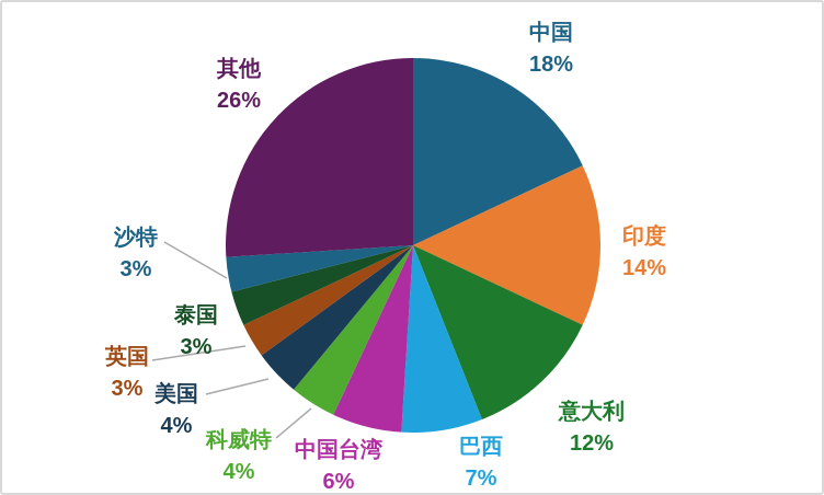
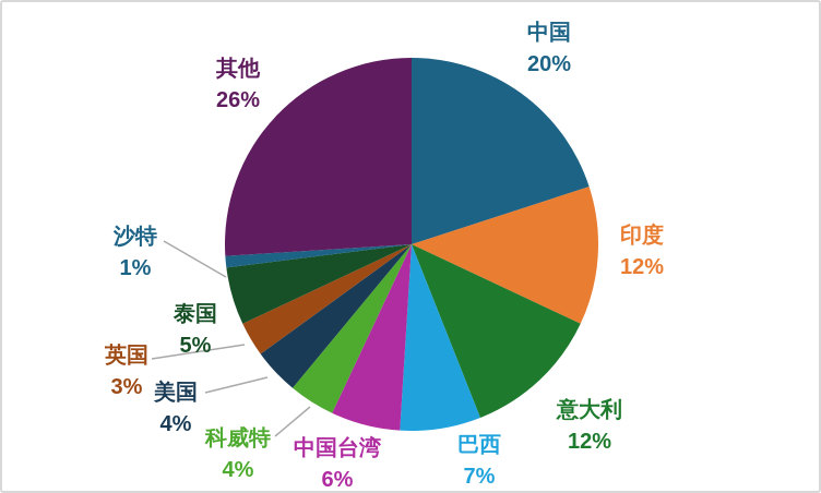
中国: 18% -> 20%
印度: 14% -> 12%
泰国: 3% -> 5%
沙特: 3% -> 1%
